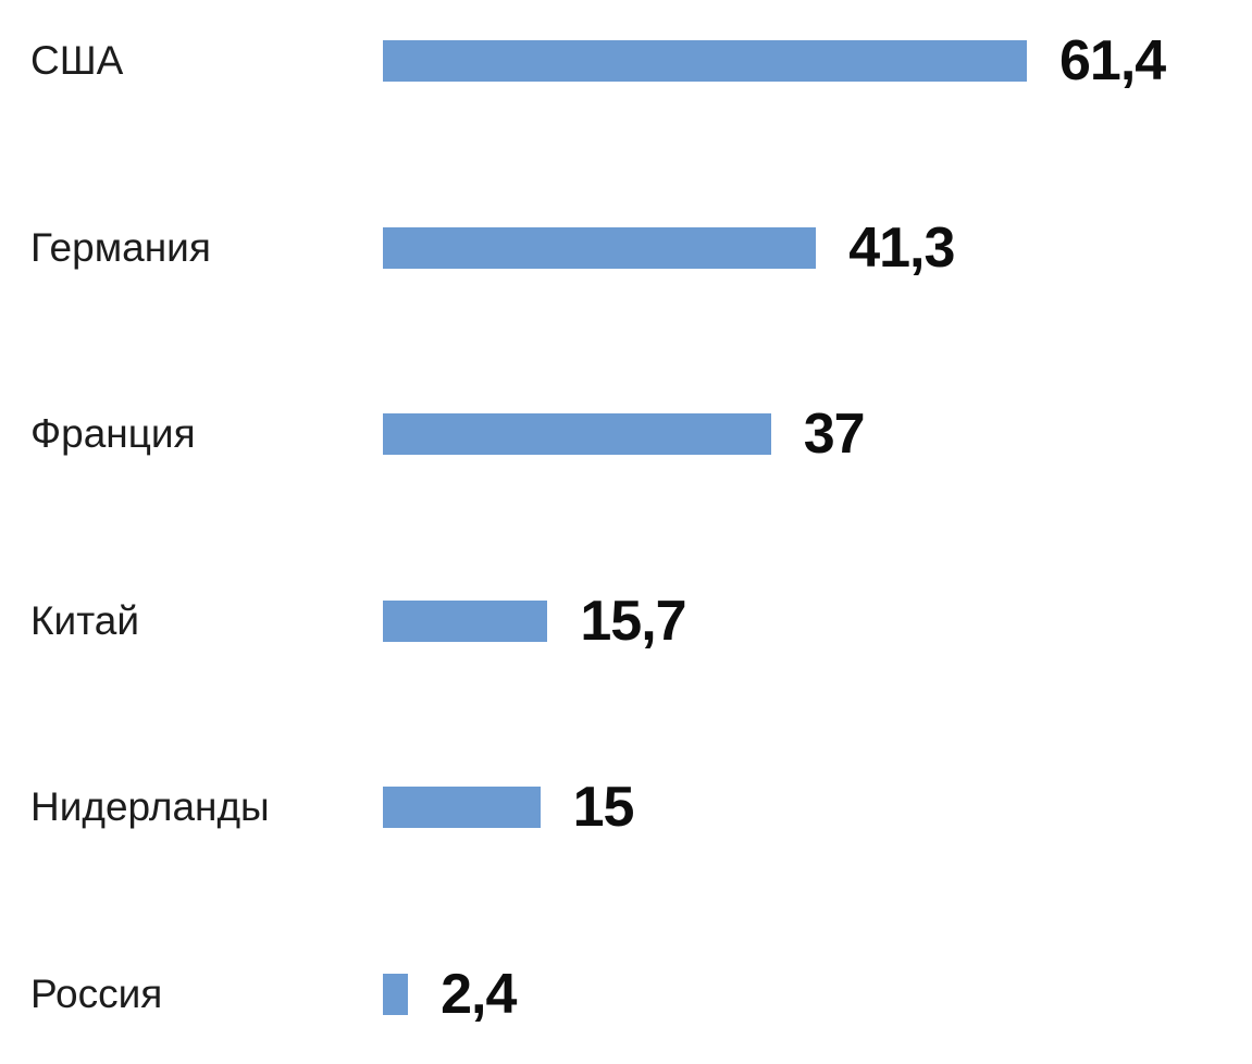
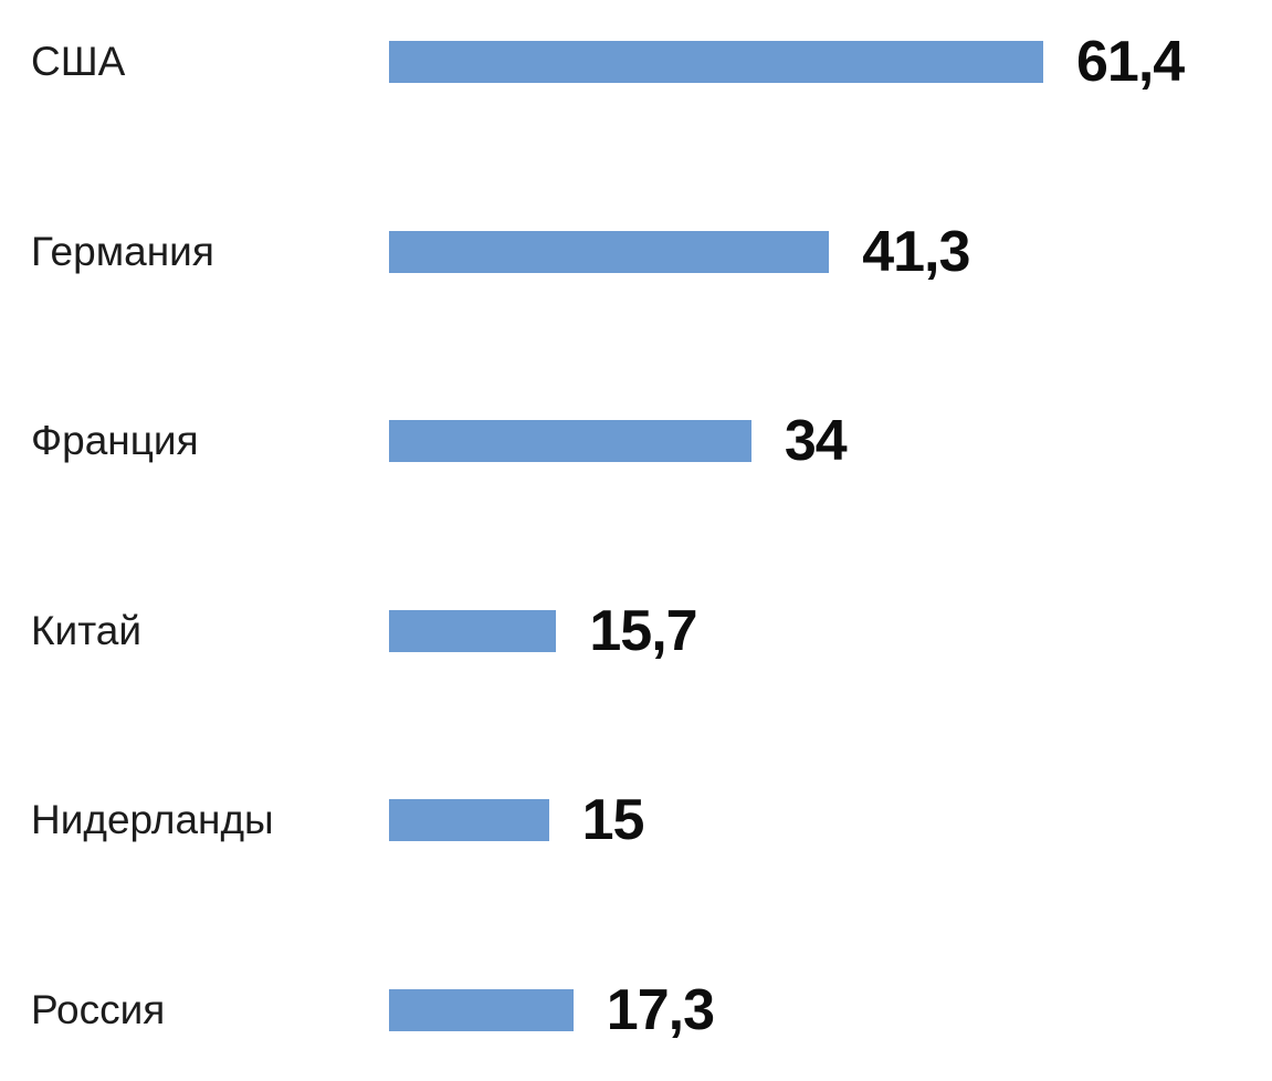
Франция: 37 -> 34
Россия: 2,4 -> 17,3
